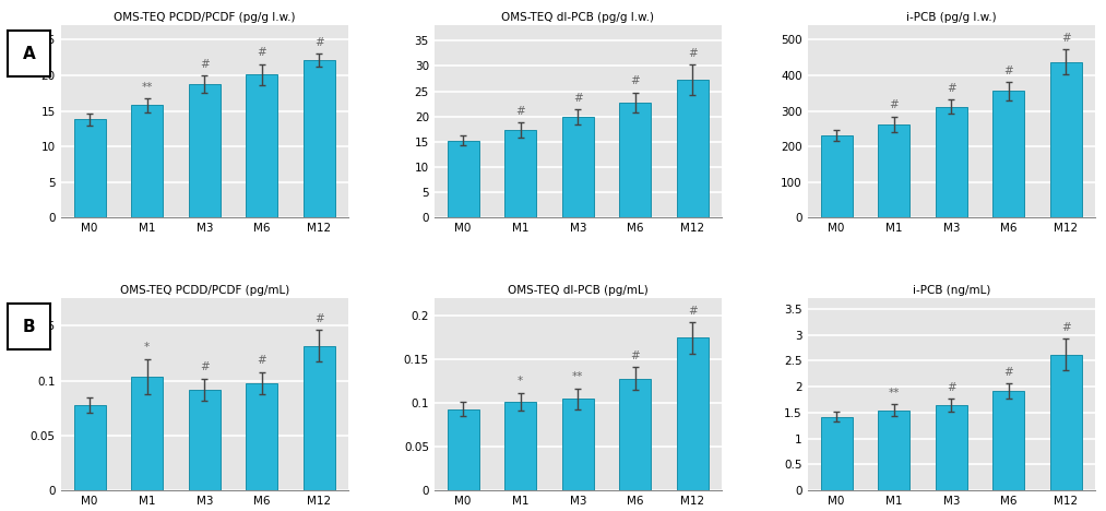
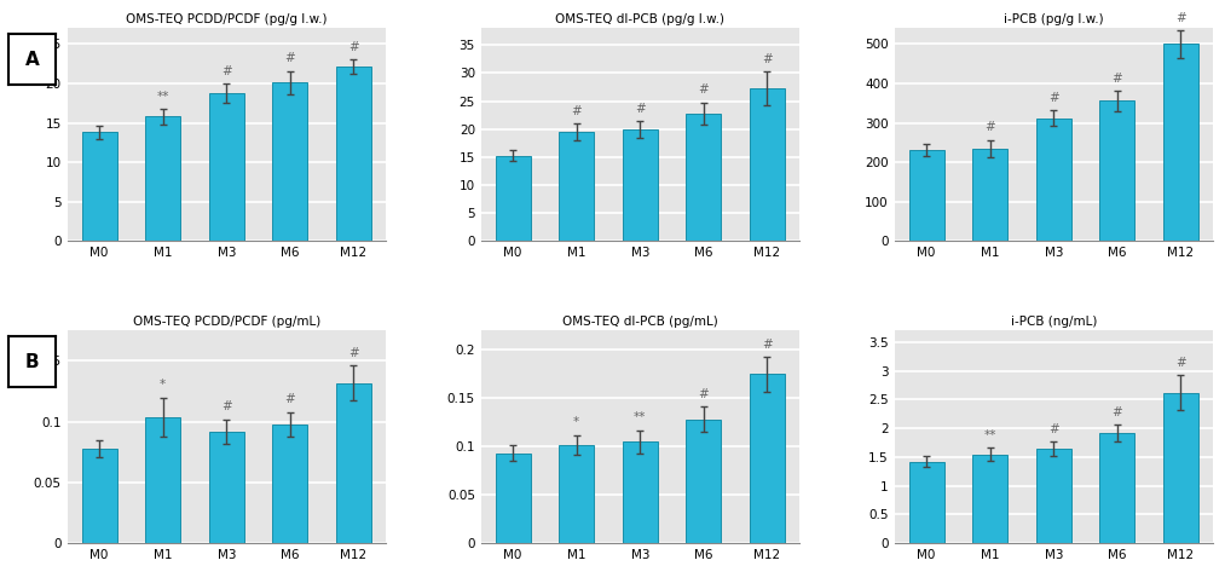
OMS-TEQ dl-PCB (pg/g l.w.)/M1: 17.3 -> 19.5
i-PCB (pg/g l.w.)/M1: 263 -> 235
i-PCB (pg/g l.w.)/M12: 438 -> 500
